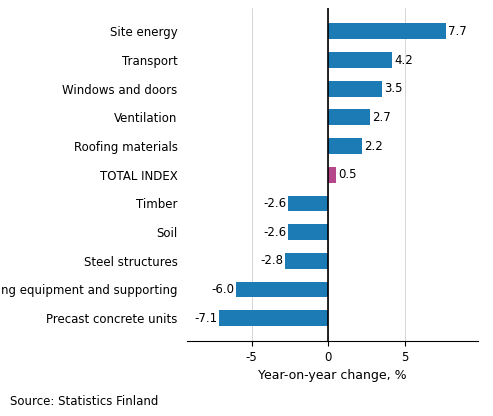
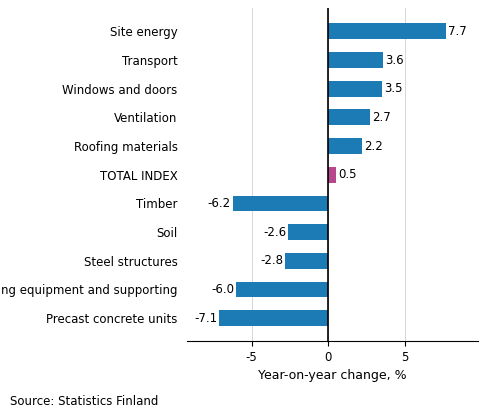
Transport: 4.2 -> 3.6
Timber: -2.6 -> -6.2
